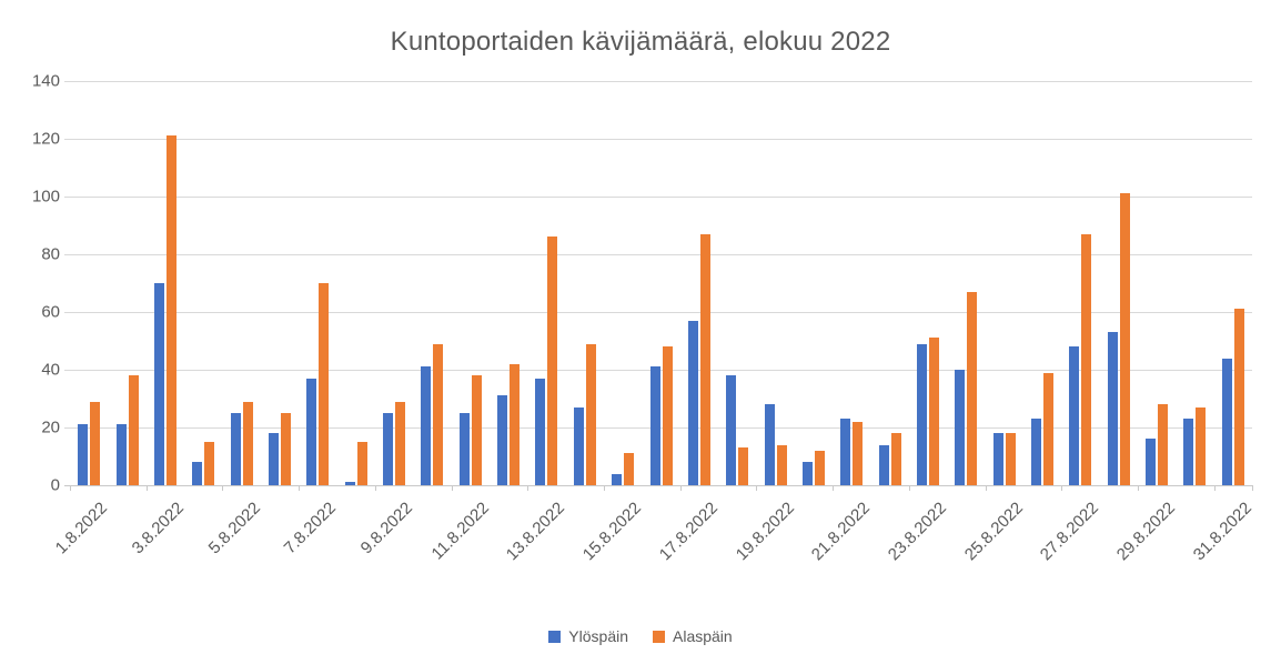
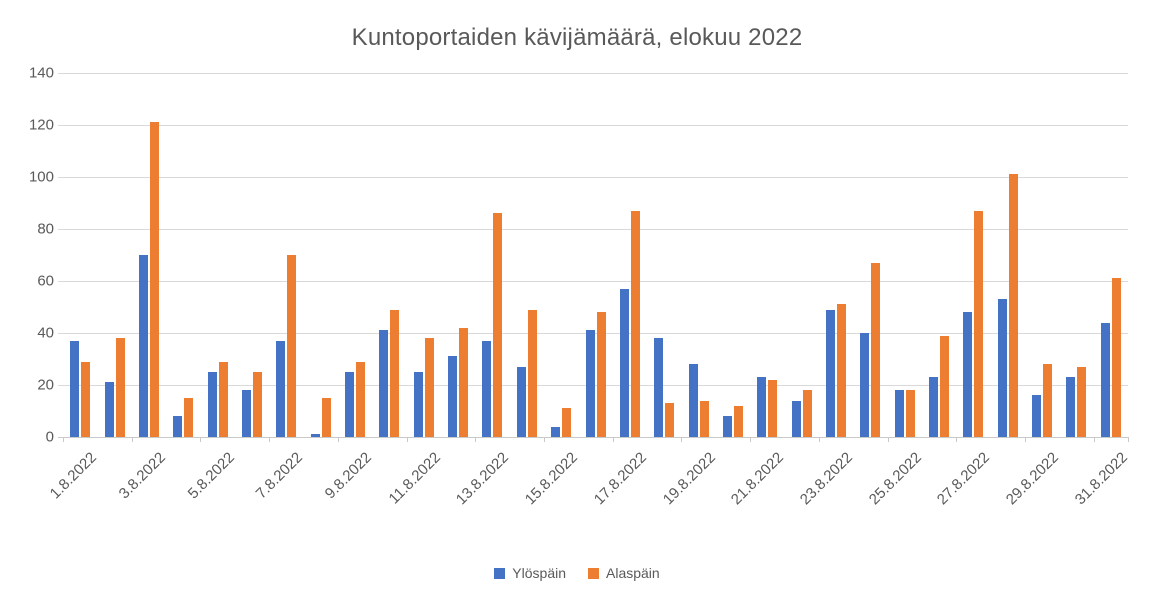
Ylöspäin/1.8.2022: 21 -> 37
